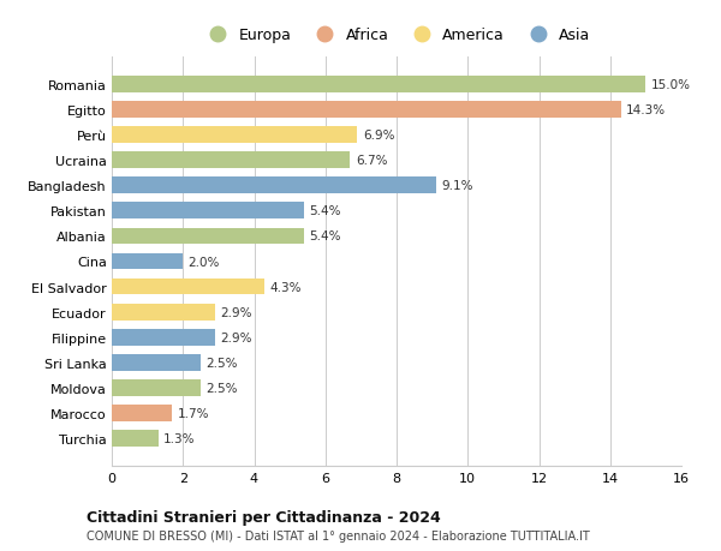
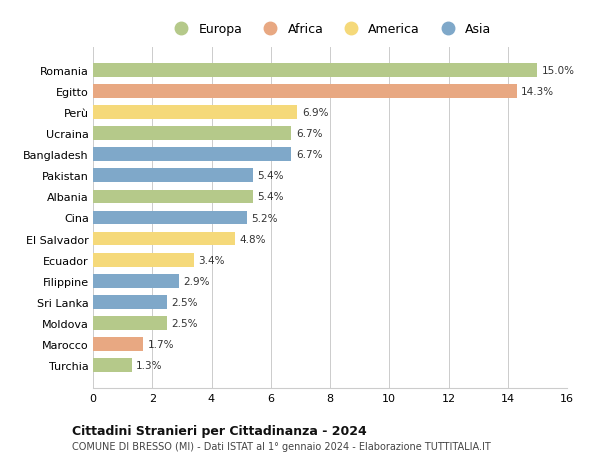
Bangladesh: 9.1% -> 6.7%
Cina: 2.0% -> 5.2%
El Salvador: 4.3% -> 4.8%
Ecuador: 2.9% -> 3.4%
